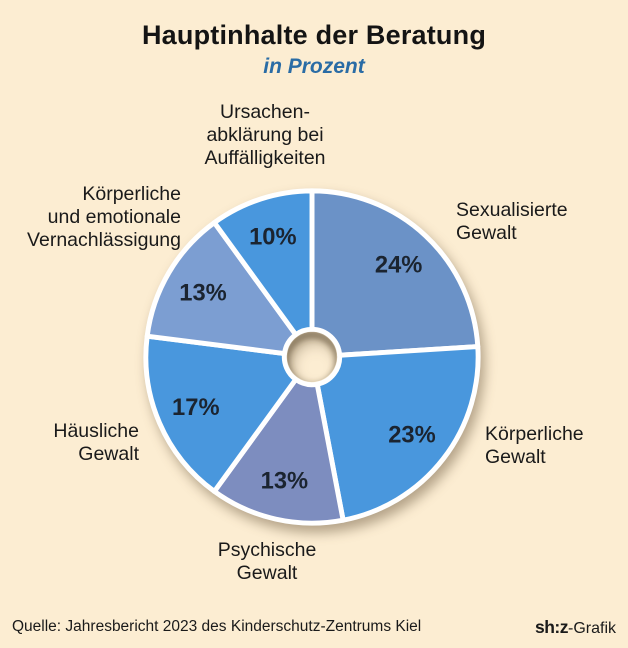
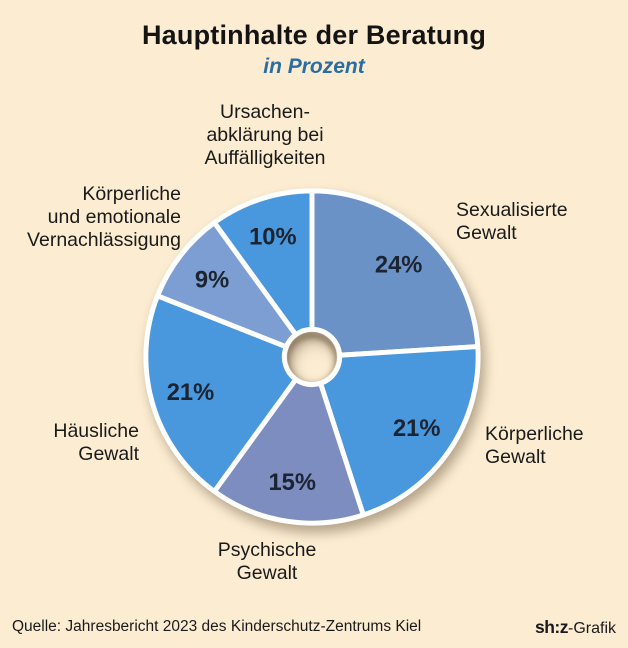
Körperliche Gewalt: 23% -> 21%
Psychische Gewalt: 13% -> 15%
Häusliche Gewalt: 17% -> 21%
Körperliche und emotionale Vernachlässigung: 13% -> 9%
